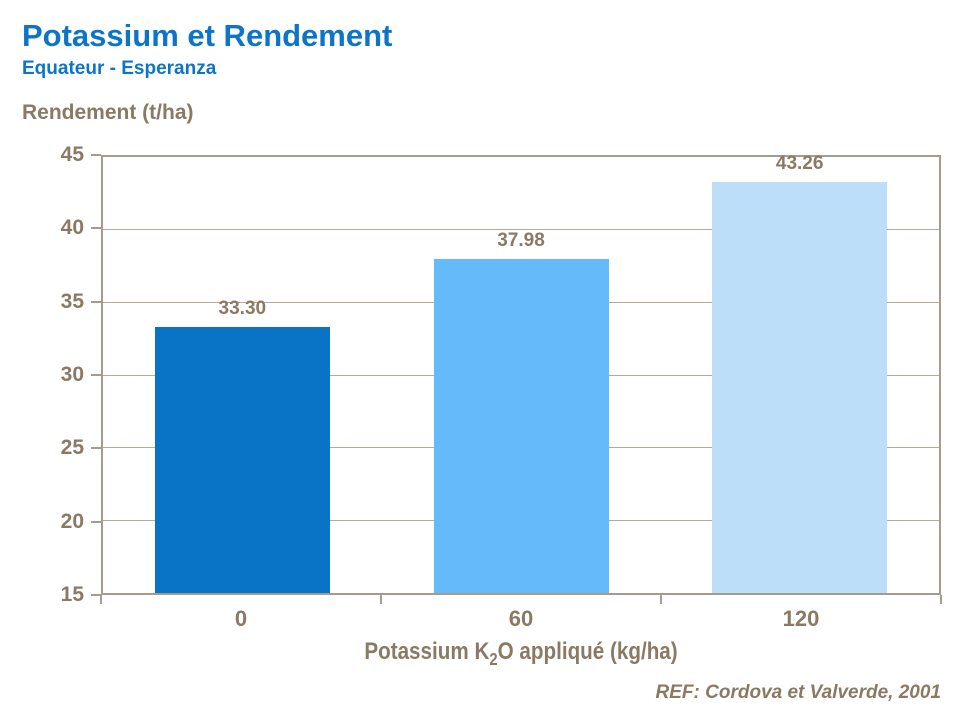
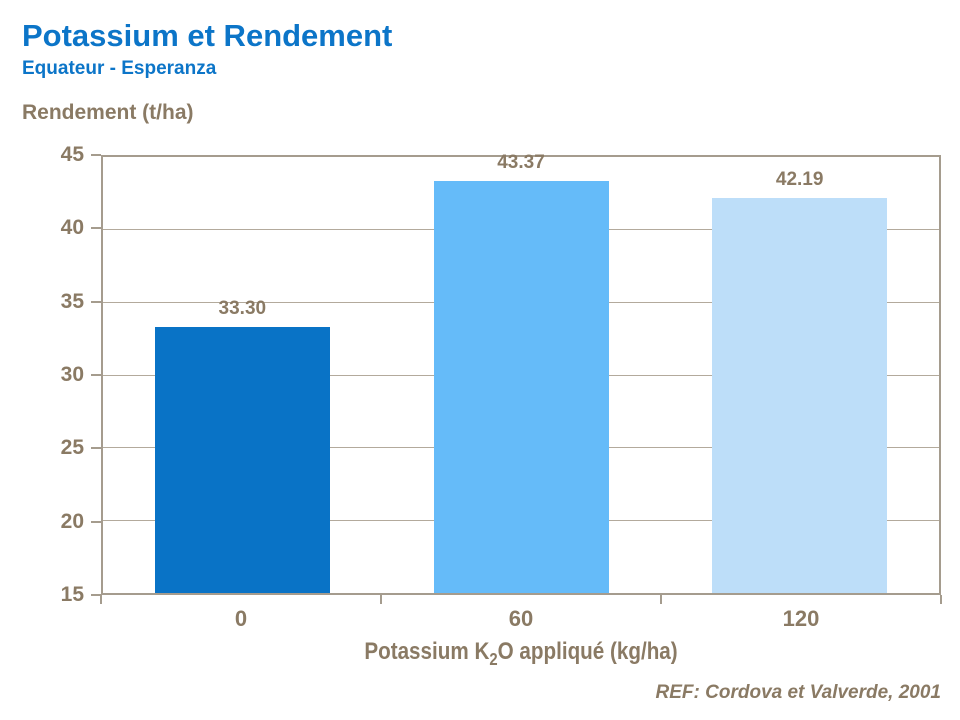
60: 37.98 -> 43.37
120: 43.26 -> 42.19
